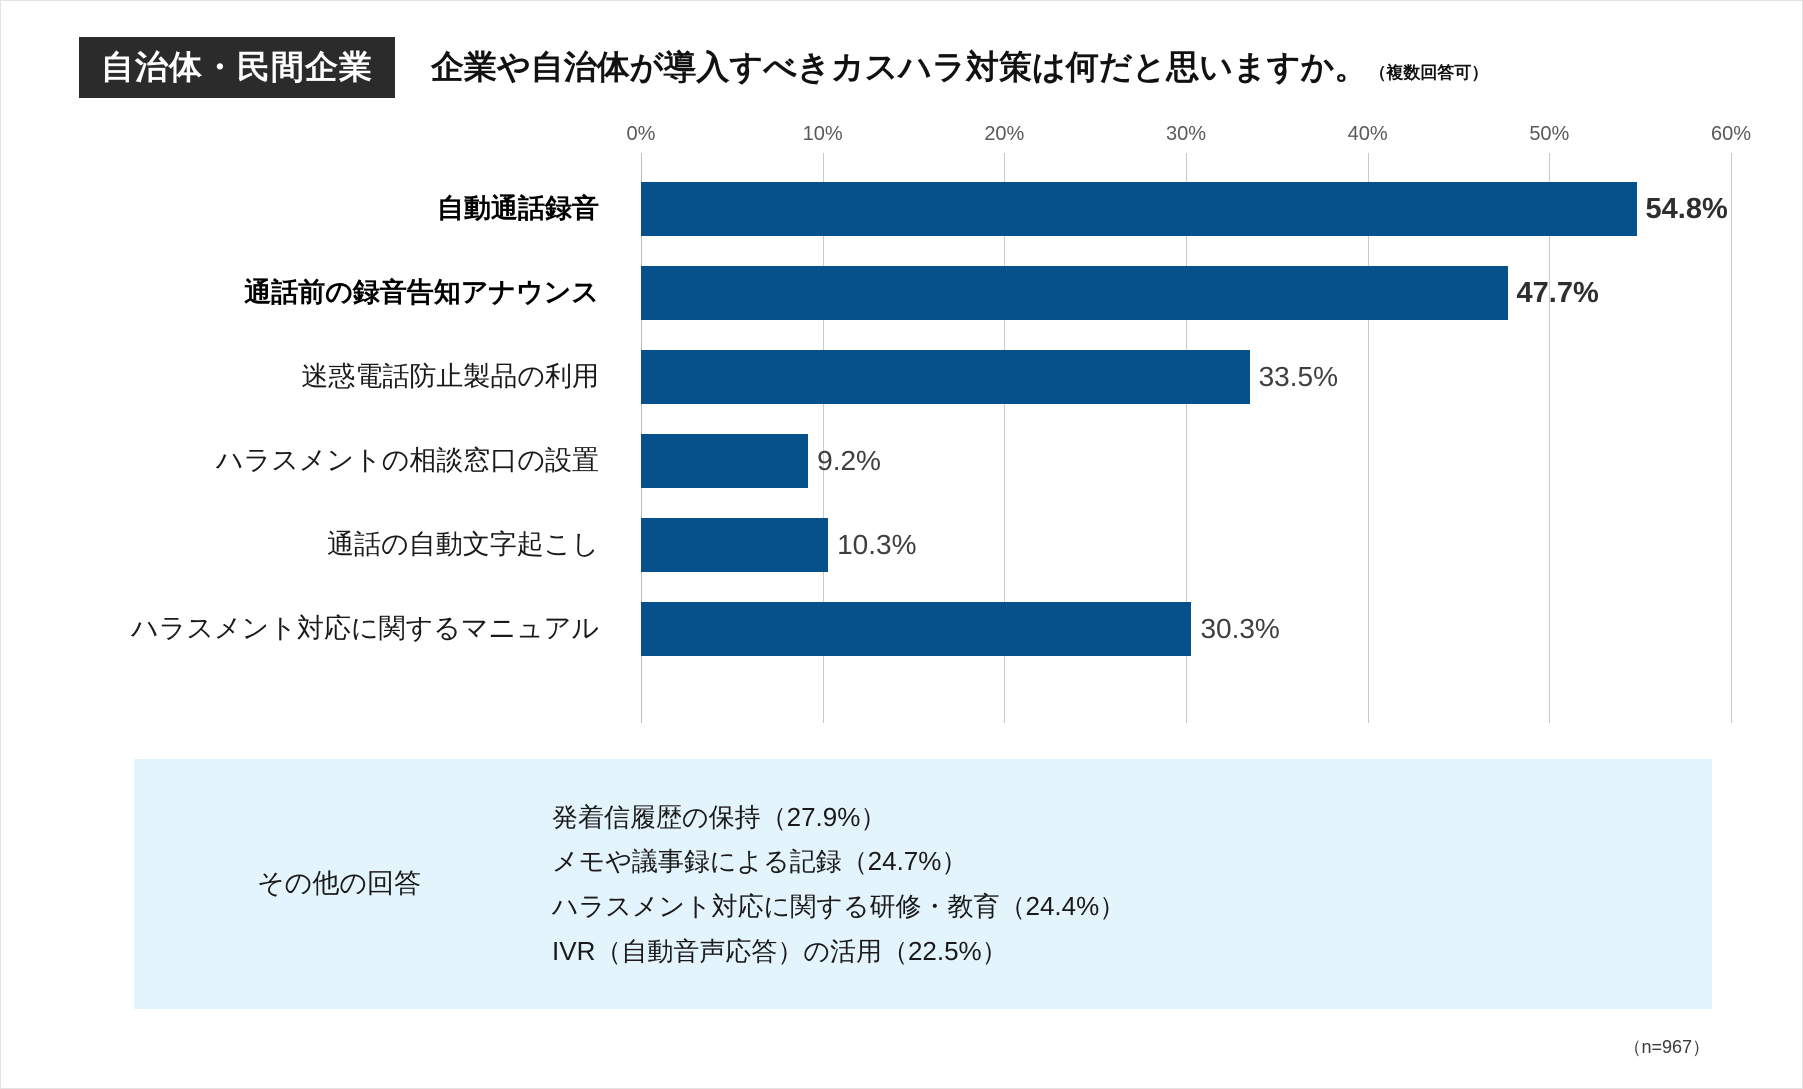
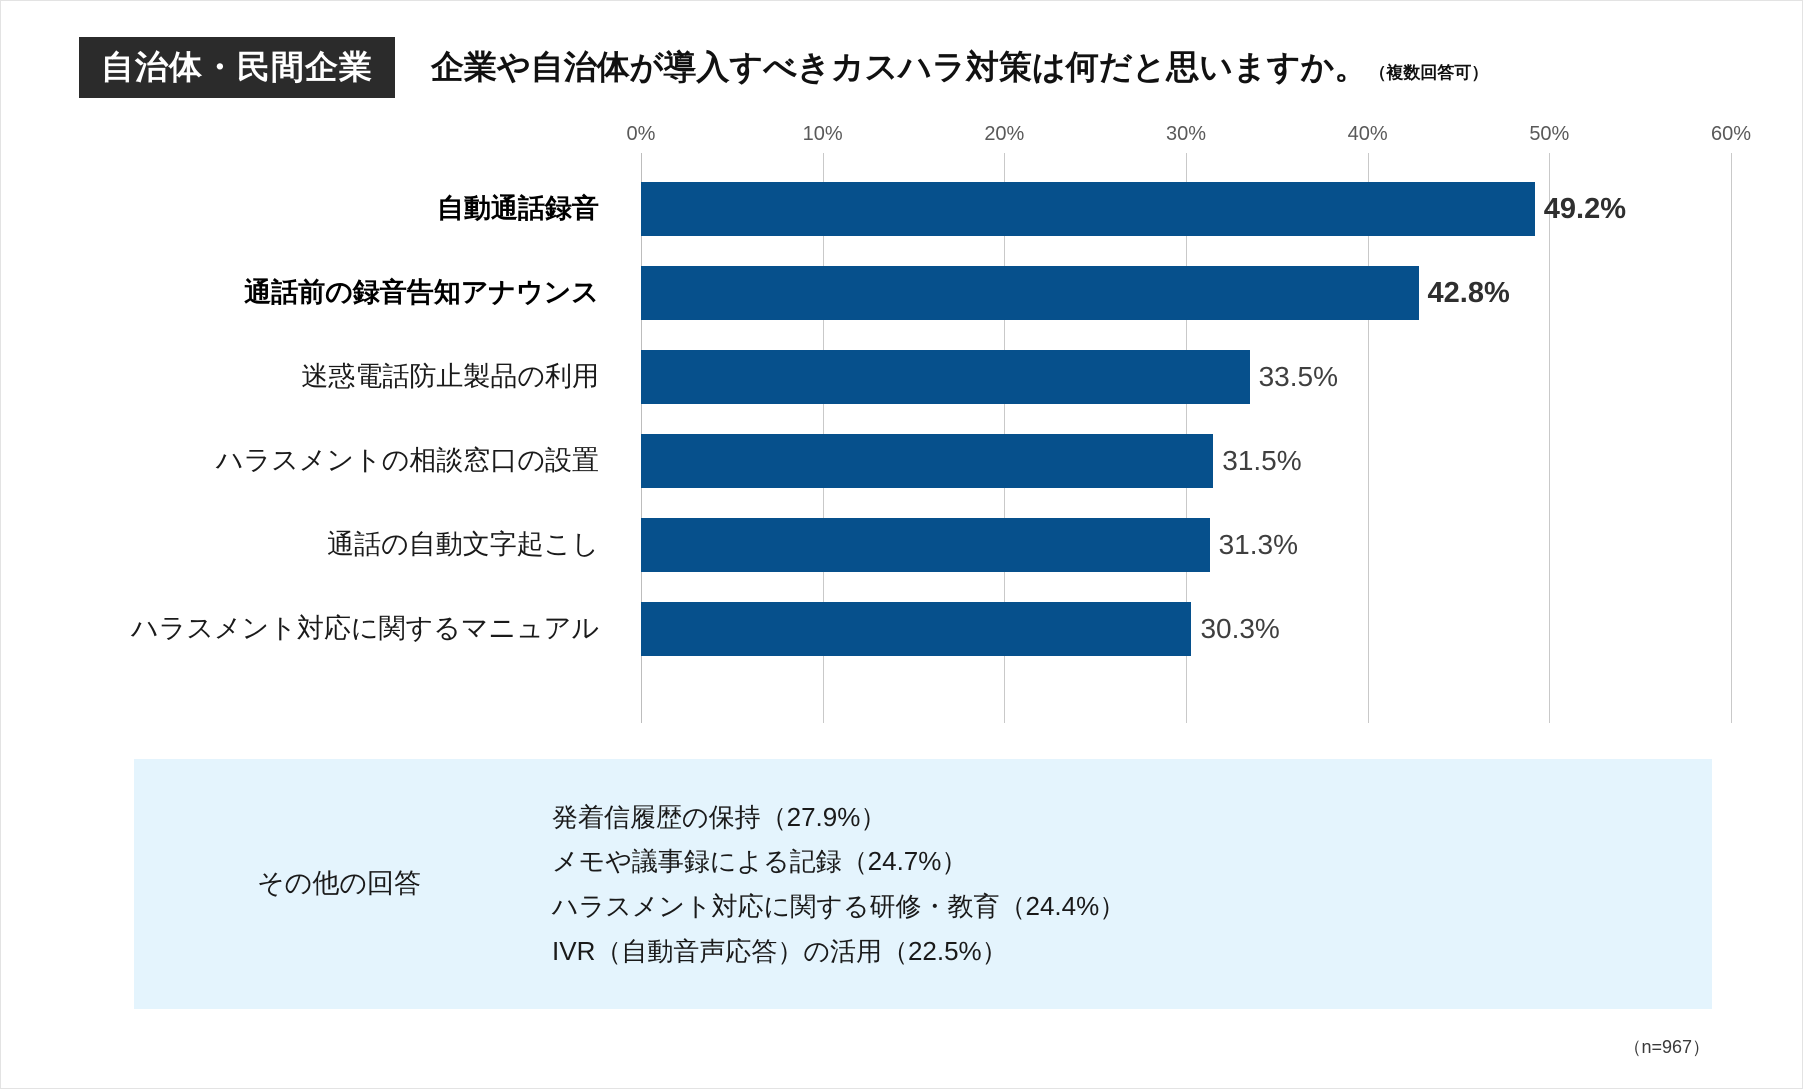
自動通話録音: 54.8% -> 49.2%
通話前の録音告知アナウンス: 47.7% -> 42.8%
ハラスメントの相談窓口の設置: 9.2% -> 31.5%
通話の自動文字起こし: 10.3% -> 31.3%
